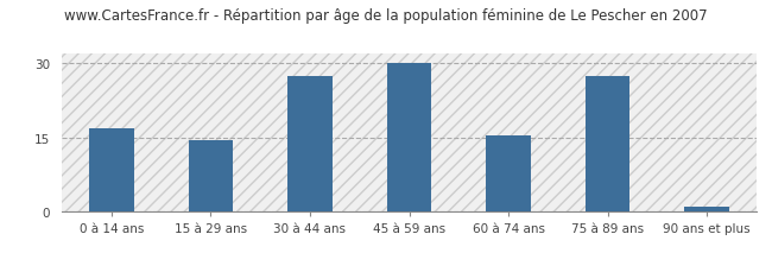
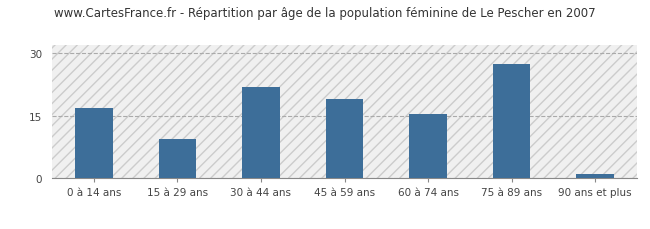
15 à 29 ans: 14.5 -> 9.5
30 à 44 ans: 27.5 -> 22.0
45 à 59 ans: 30.0 -> 19.0
